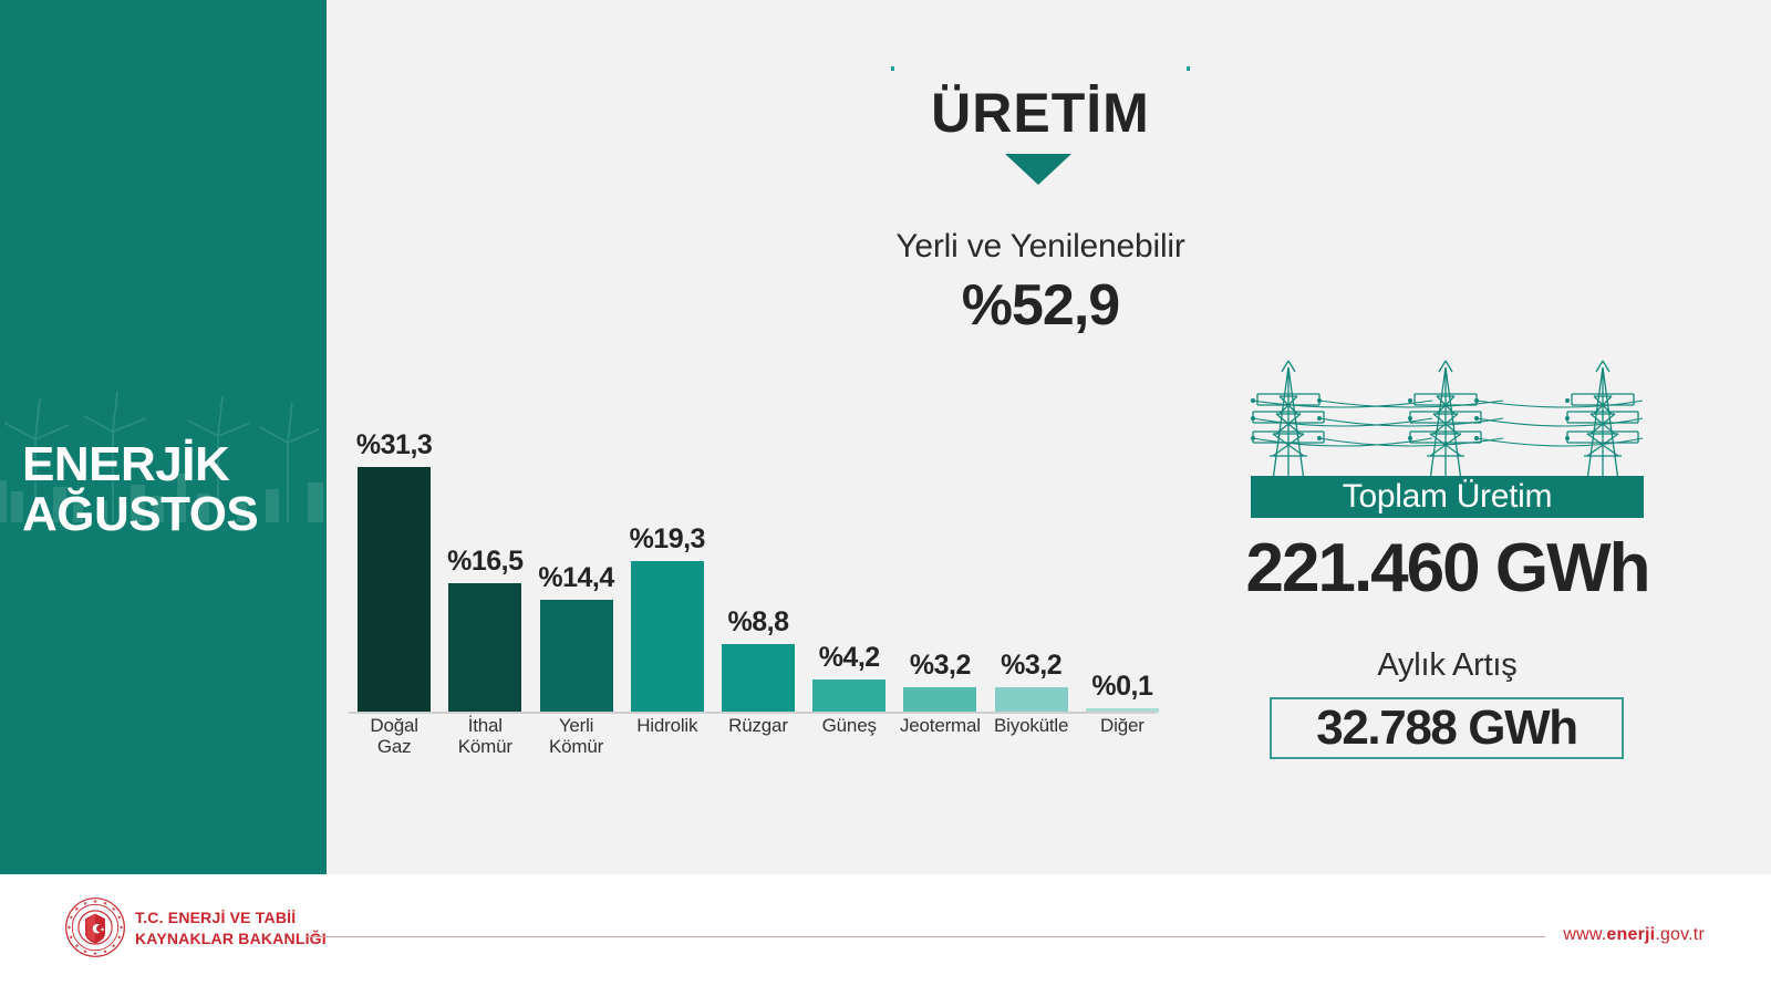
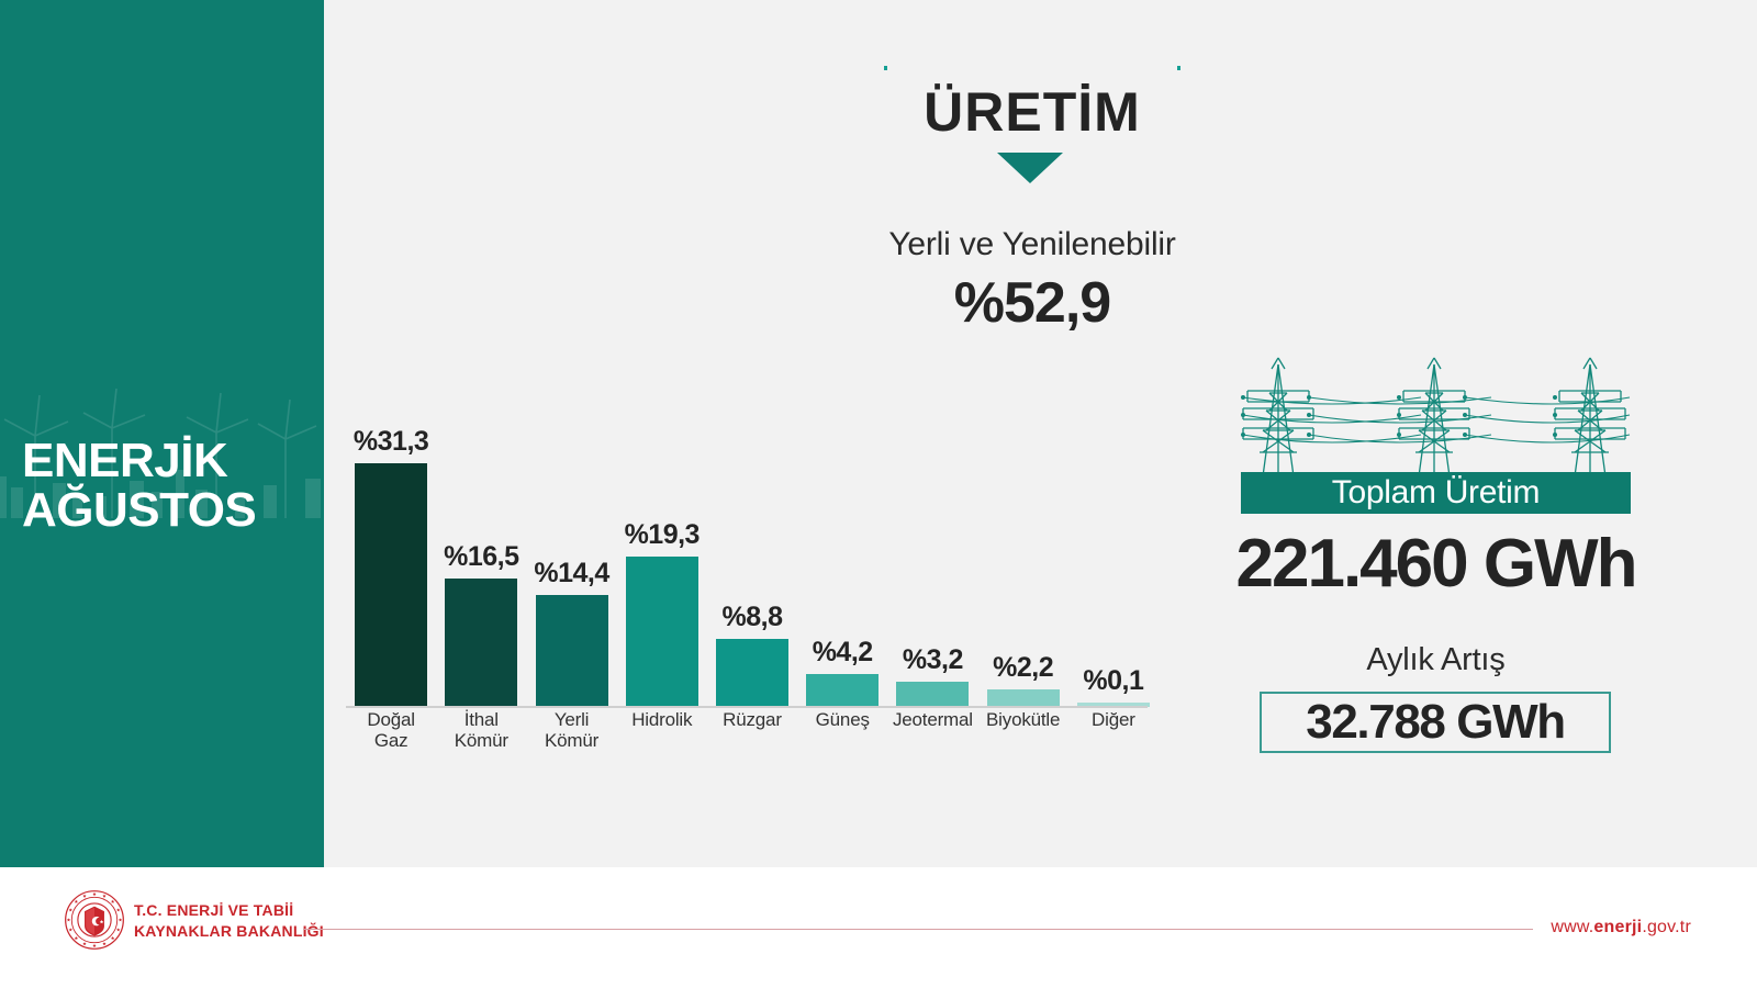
Biyokütle: 3,2 -> 2,2
